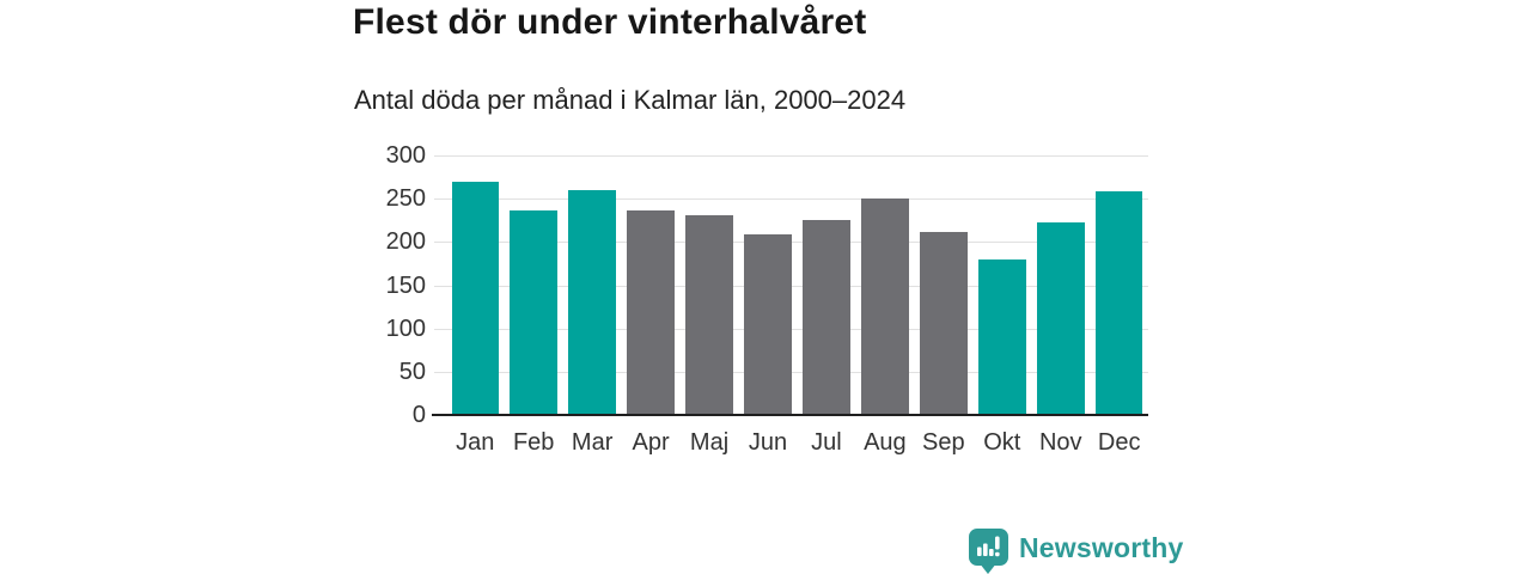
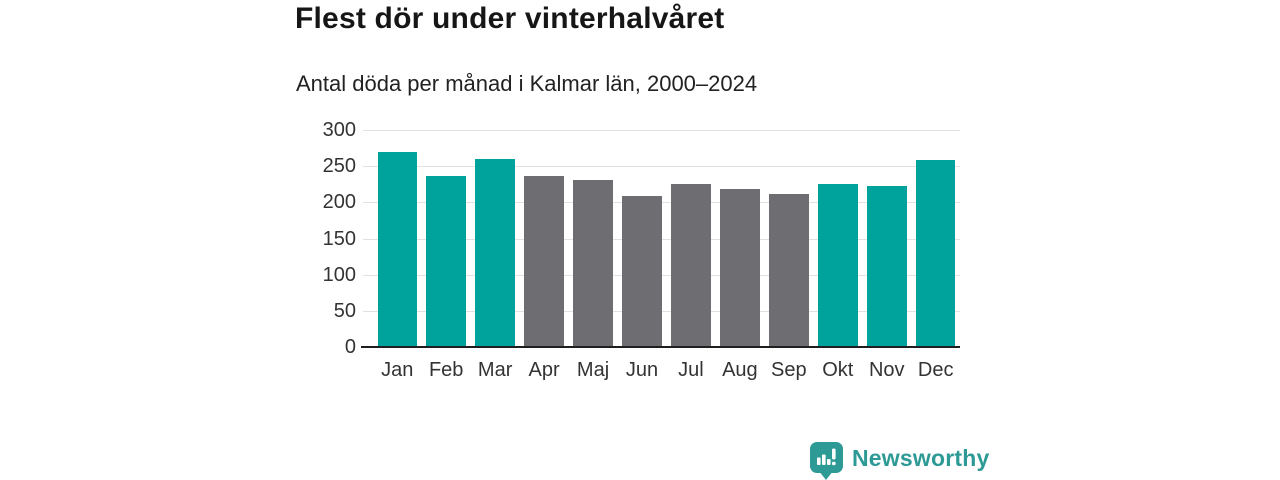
Aug: 250 -> 220
Okt: 180 -> 230
